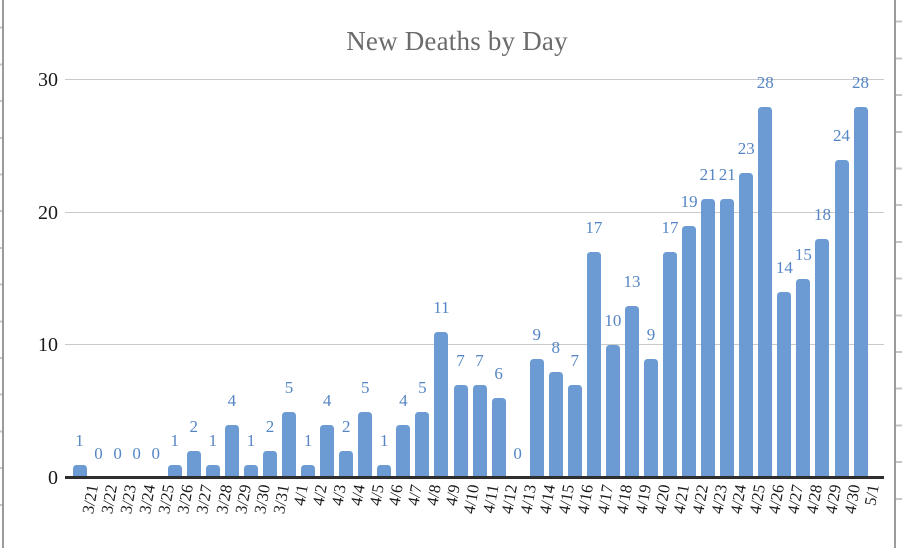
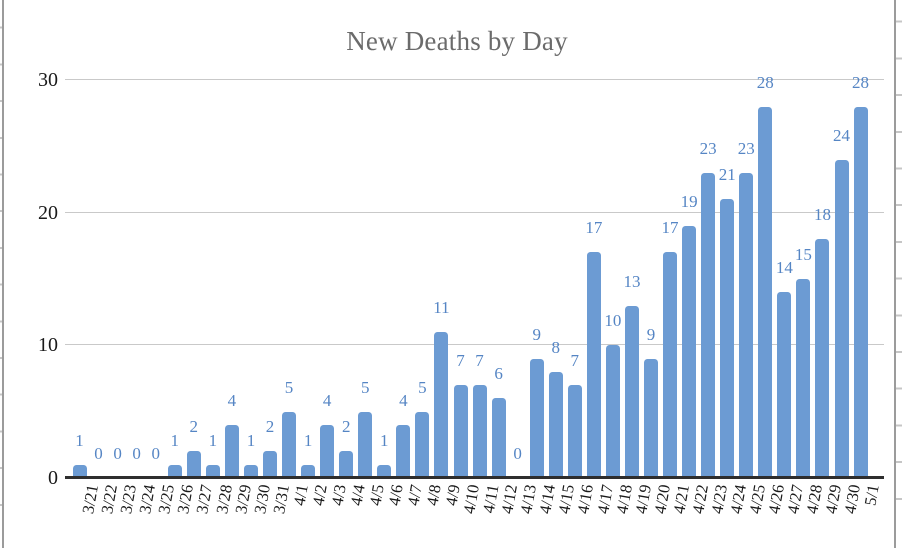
4/23: 21 -> 23
